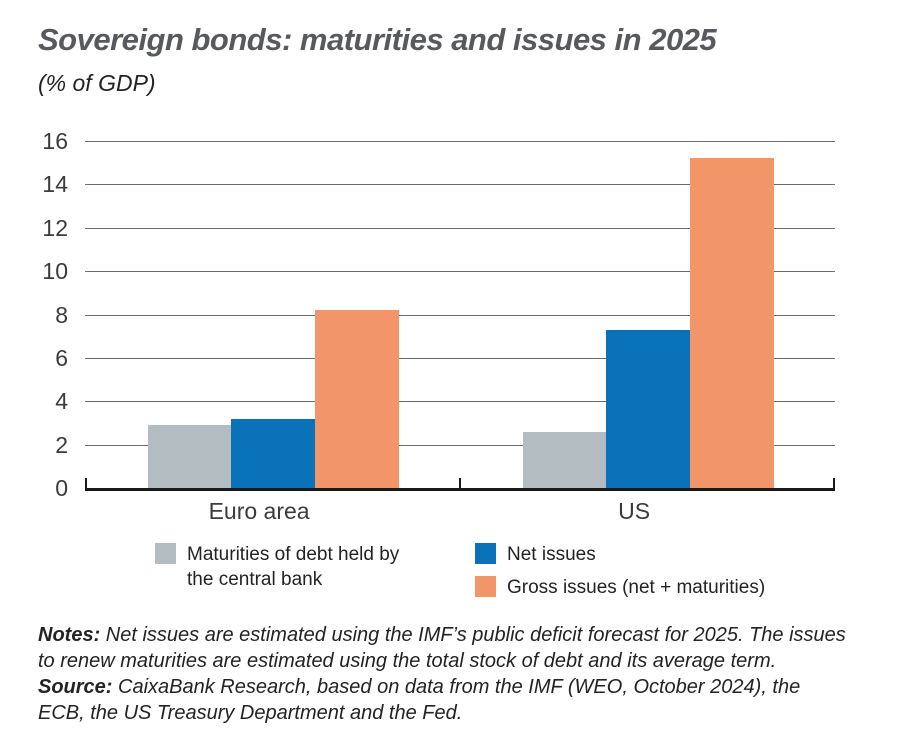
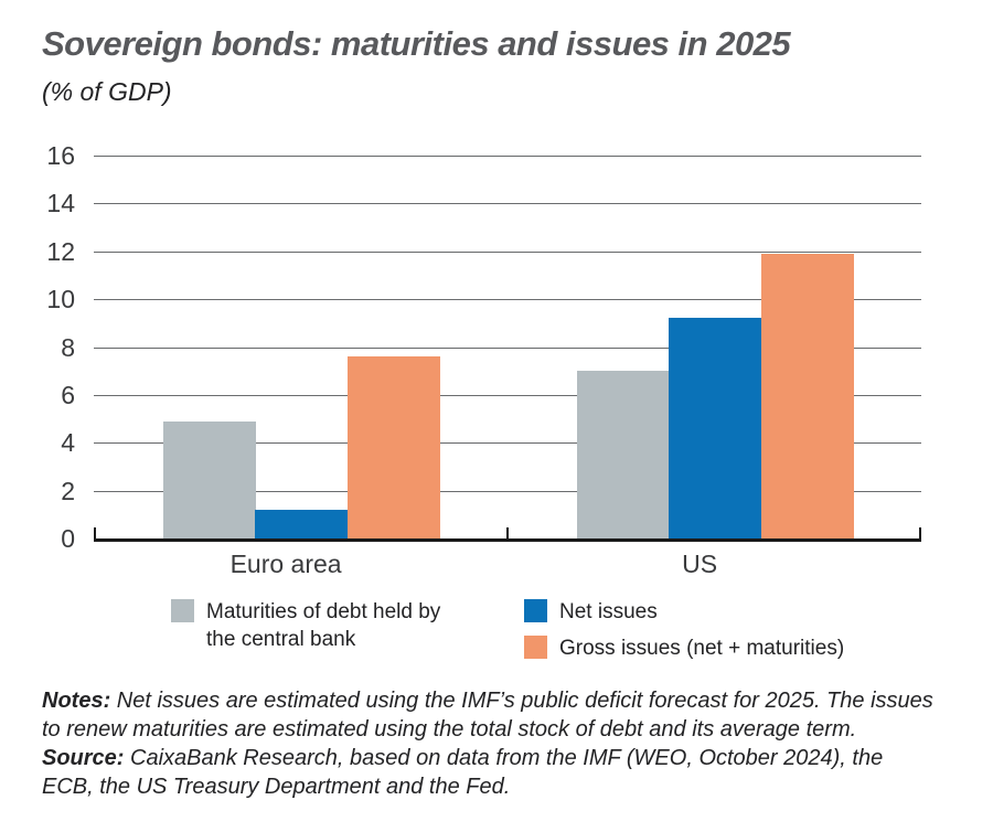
Maturities of debt held by the central bank/Euro area: 2.9 -> 4.9
Net issues/Euro area: 3.2 -> 1.2
Gross issues (net + maturities)/Euro area: 8.2 -> 7.6
Maturities of debt held by the central bank/US: 2.6 -> 7.0
Net issues/US: 7.3 -> 9.2
Gross issues (net + maturities)/US: 15.2 -> 11.9
